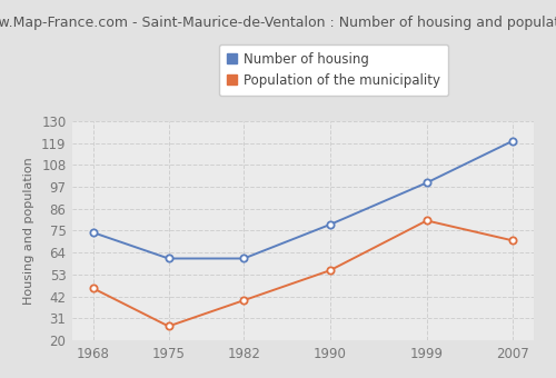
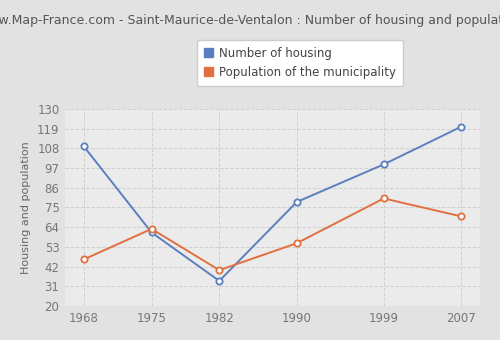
Number of housing/1968: 74 -> 109
Population of the municipality/1975: 27 -> 63
Number of housing/1982: 61 -> 34
